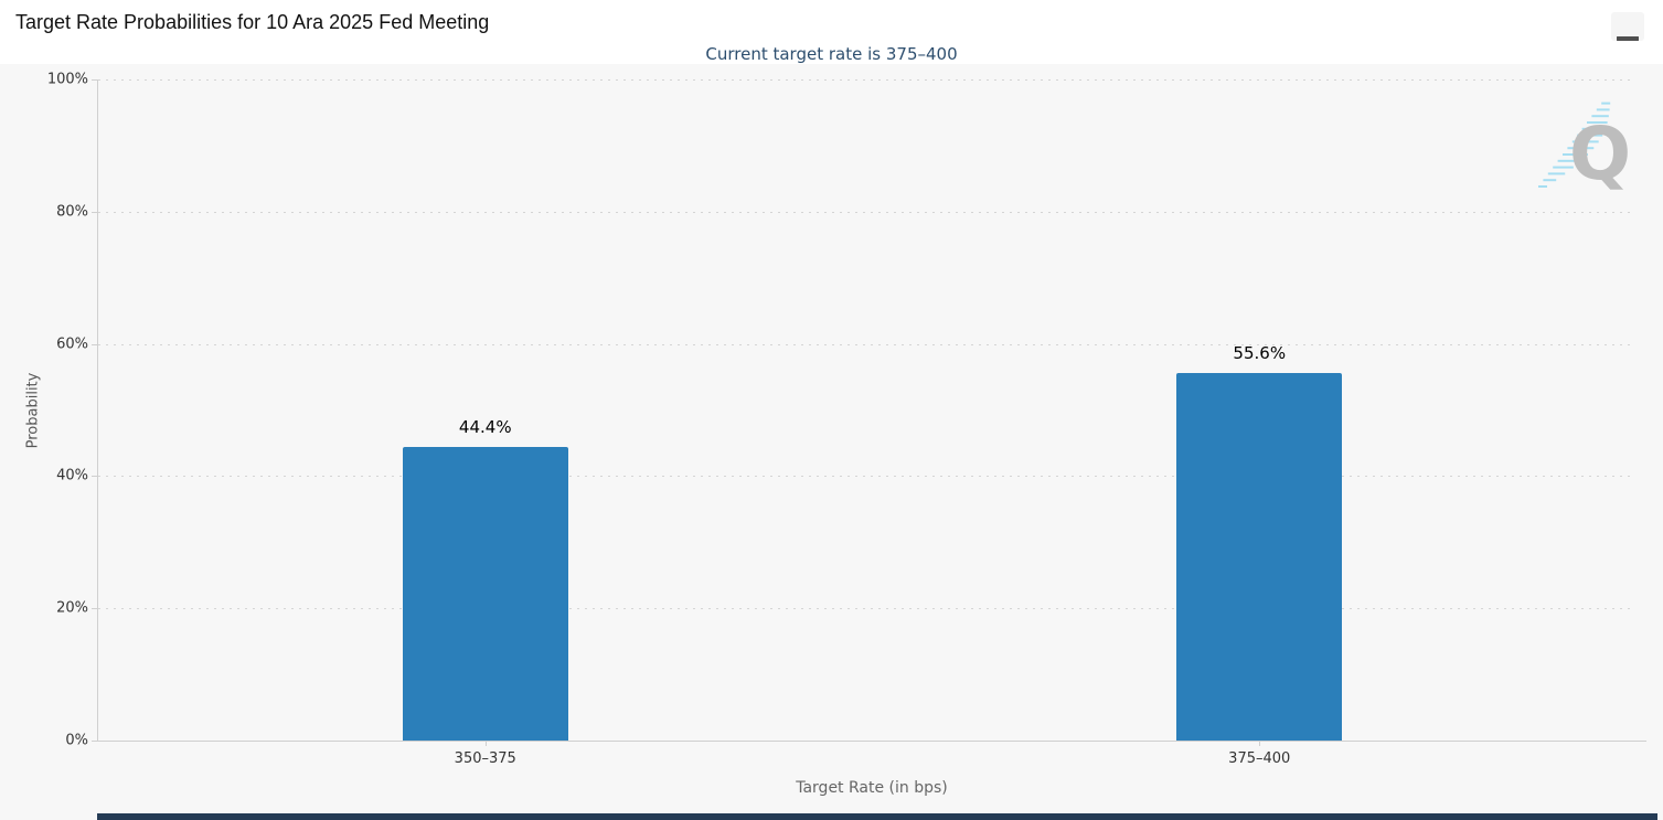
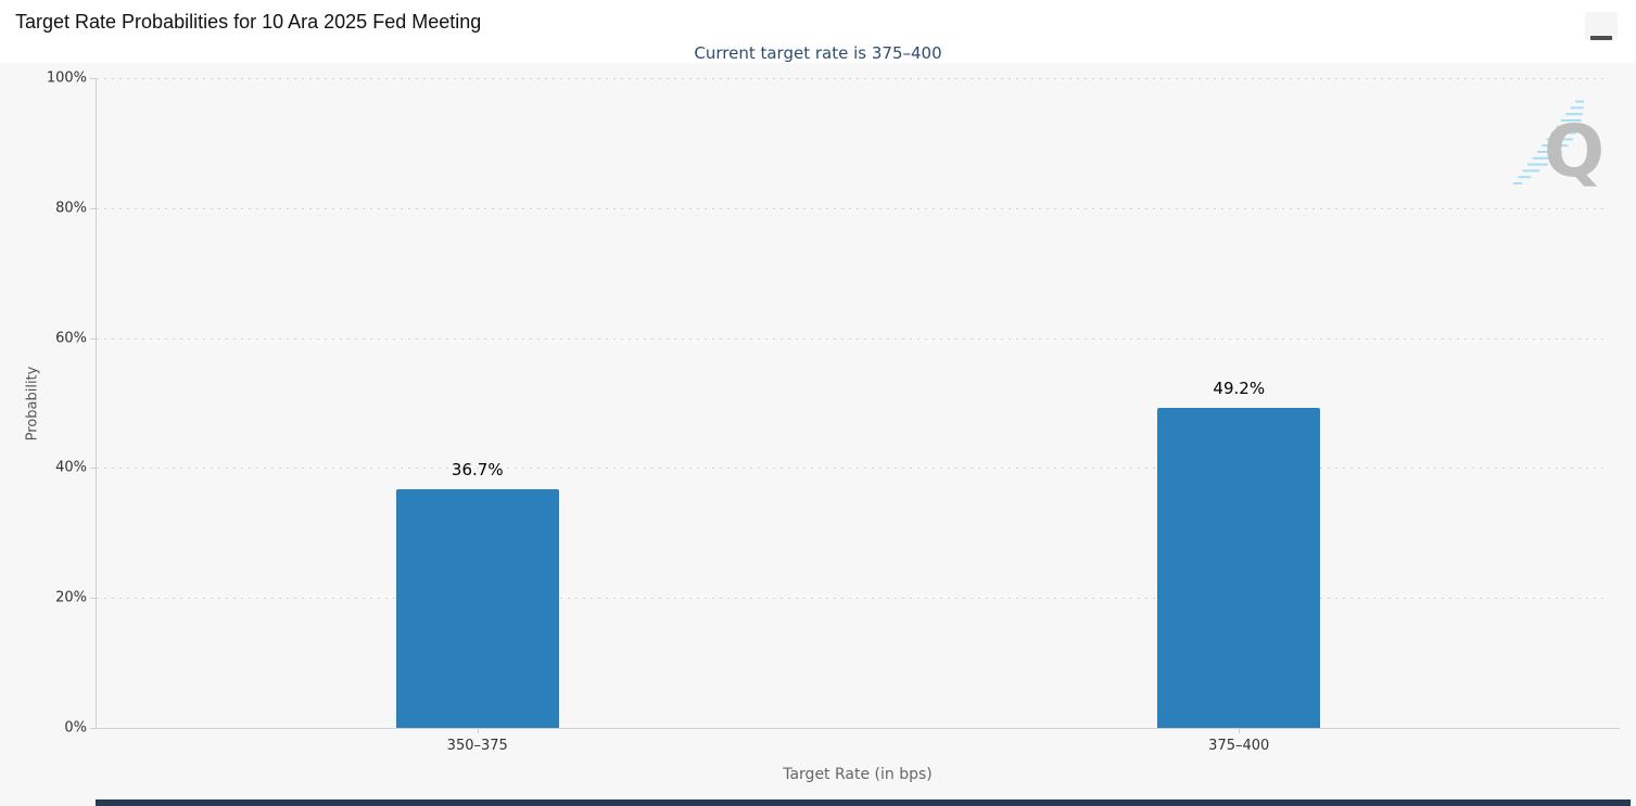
350–375: 44.4% -> 36.7%
375–400: 55.6% -> 49.2%
